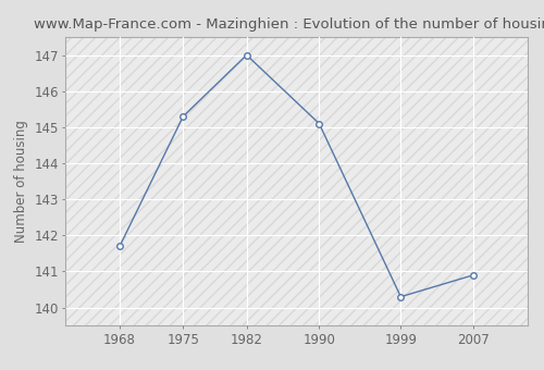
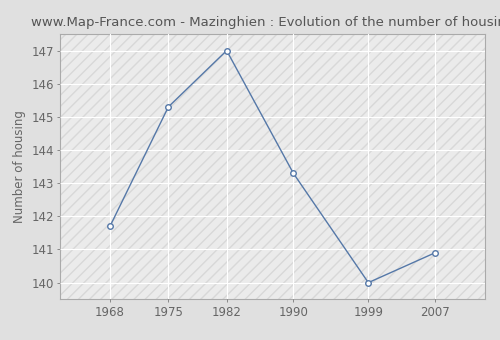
1990: 145.1 -> 143.3
1999: 140.3 -> 140.0
